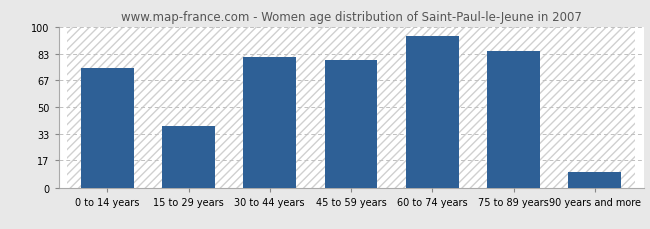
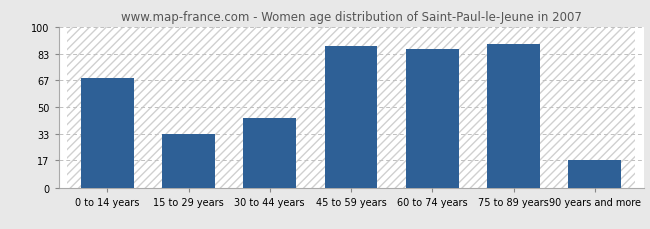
0 to 14 years: 74 -> 68
15 to 29 years: 38 -> 33
30 to 44 years: 81 -> 43
45 to 59 years: 79 -> 88
60 to 74 years: 94 -> 86
75 to 89 years: 85 -> 89
90 years and more: 10 -> 17
